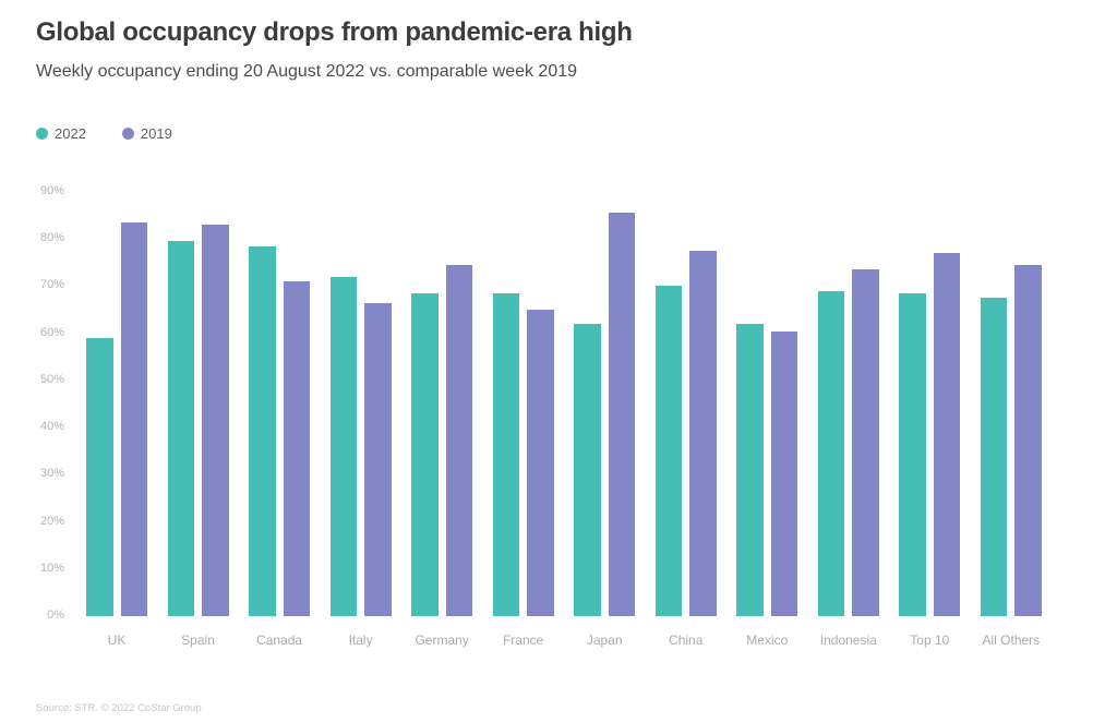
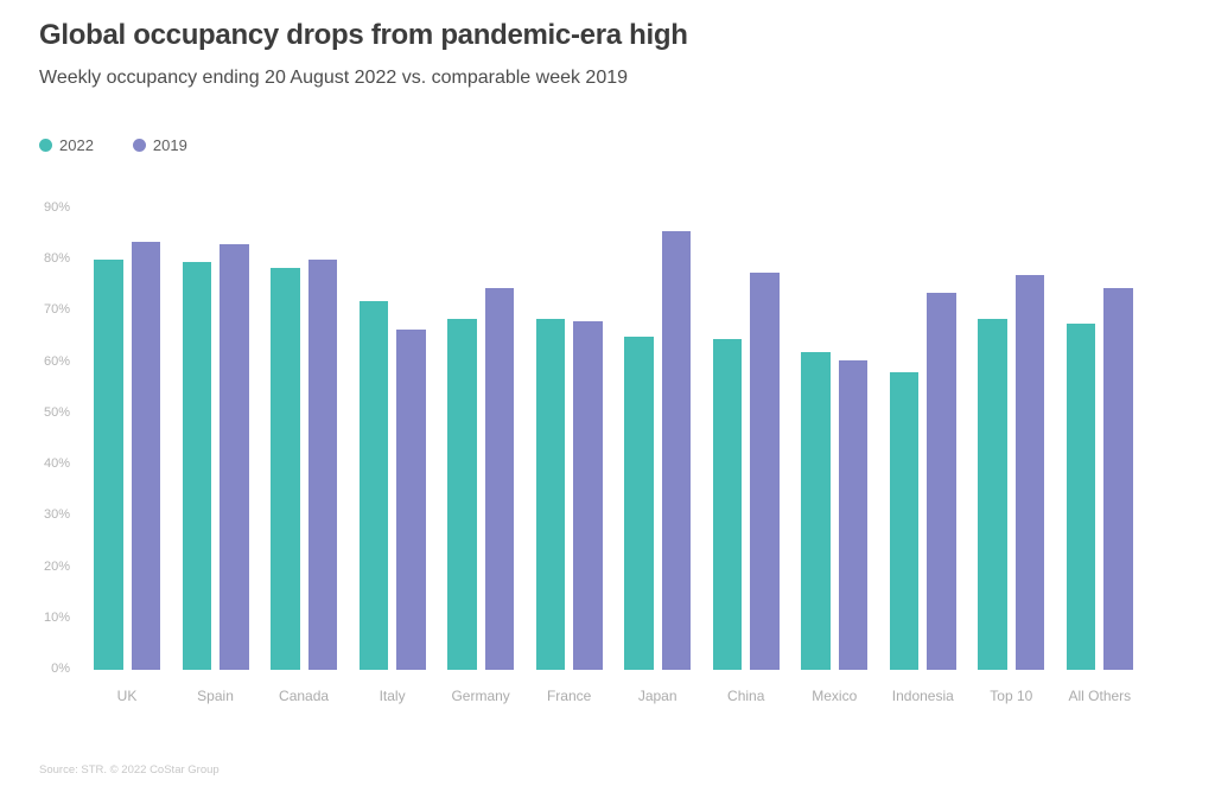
2022/UK: 59% -> 80%
2019/Canada: 71% -> 80%
2019/France: 65% -> 68%
2022/Japan: 62% -> 65%
2022/China: 70% -> 64%
2022/Indonesia: 69% -> 58%
